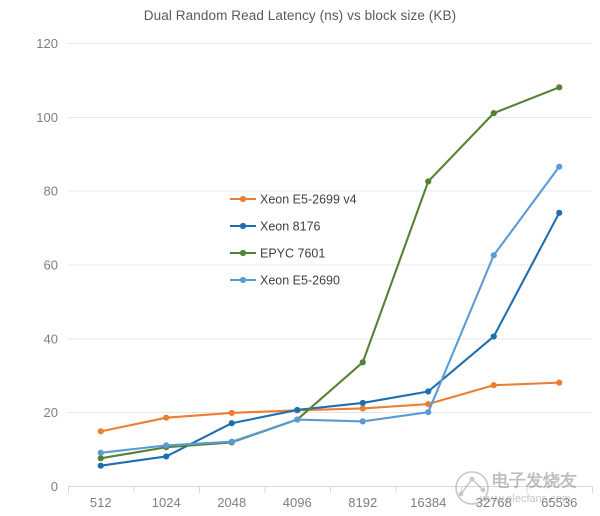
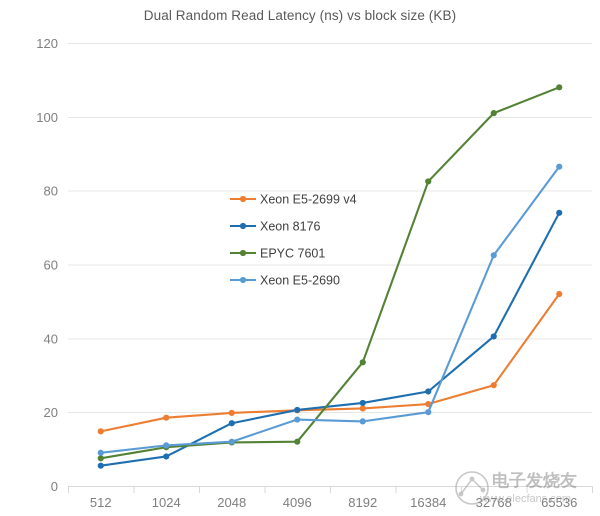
EPYC 7601/4096: 18 -> 12
Xeon E5-2699 v4/65536: 28 -> 52
